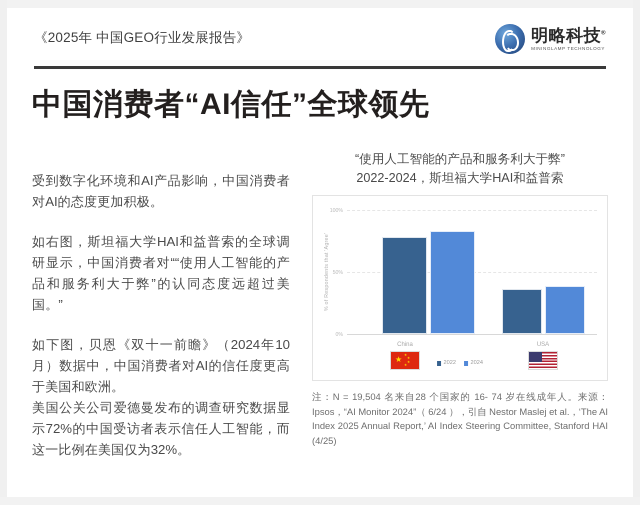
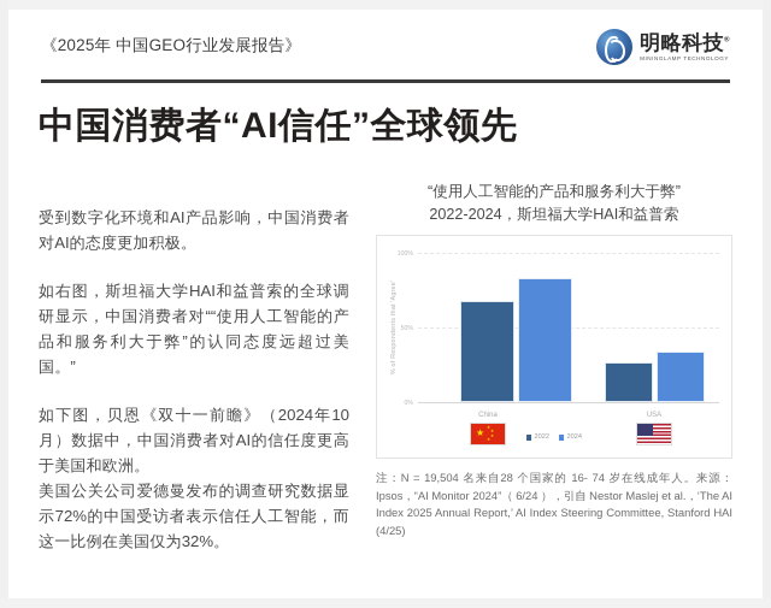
2022/China: 78% -> 68%
2022/USA: 36% -> 27%
2024/USA: 39% -> 34%
